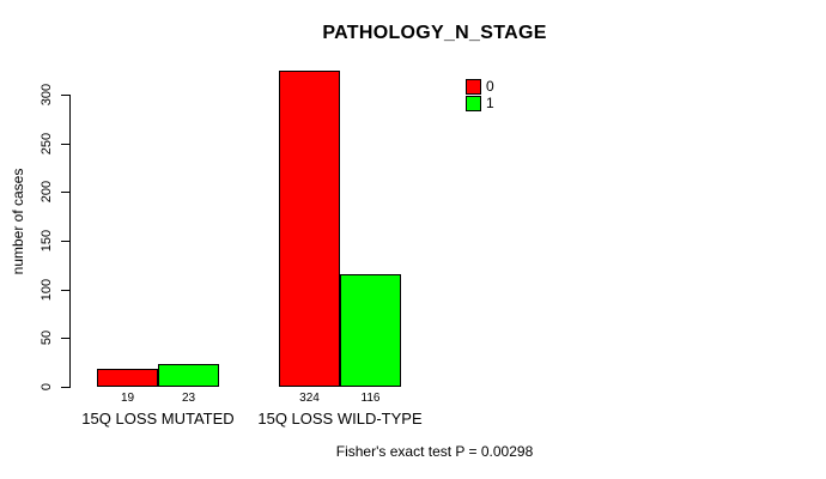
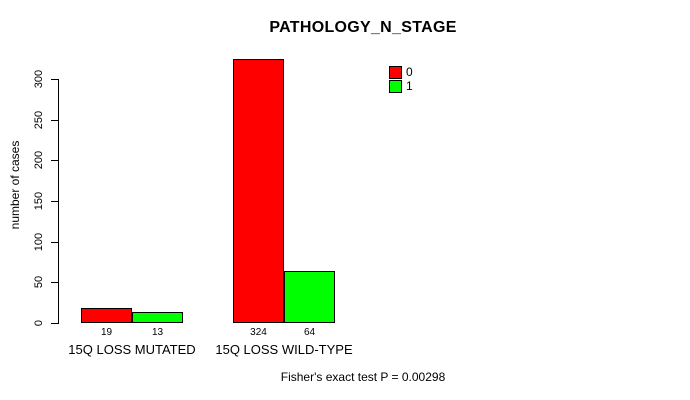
1/15Q LOSS MUTATED: 23 -> 13
1/15Q LOSS WILD-TYPE: 116 -> 64
